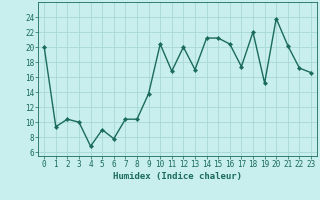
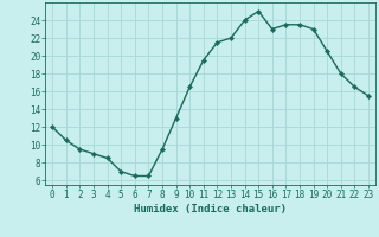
0: 20.0 -> 12.0
1: 9.4 -> 10.5
2: 10.4 -> 9.5
3: 10.0 -> 9.0
4: 6.8 -> 8.5
5: 9.0 -> 7.0
6: 7.8 -> 6.5
7: 10.4 -> 6.5
8: 10.4 -> 9.5
9: 13.8 -> 13.0
10: 20.4 -> 16.5
11: 16.8 -> 19.5
12: 20.0 -> 21.5
13: 17.0 -> 22.0
14: 21.2 -> 24.0
15: 21.2 -> 25.0
16: 20.4 -> 23.0
17: 17.4 -> 23.5
18: 22.0 -> 23.5
19: 15.2 -> 23.0
20: 23.8 -> 20.5
21: 20.2 -> 18.0
22: 17.2 -> 16.5
23: 16.6 -> 15.5
